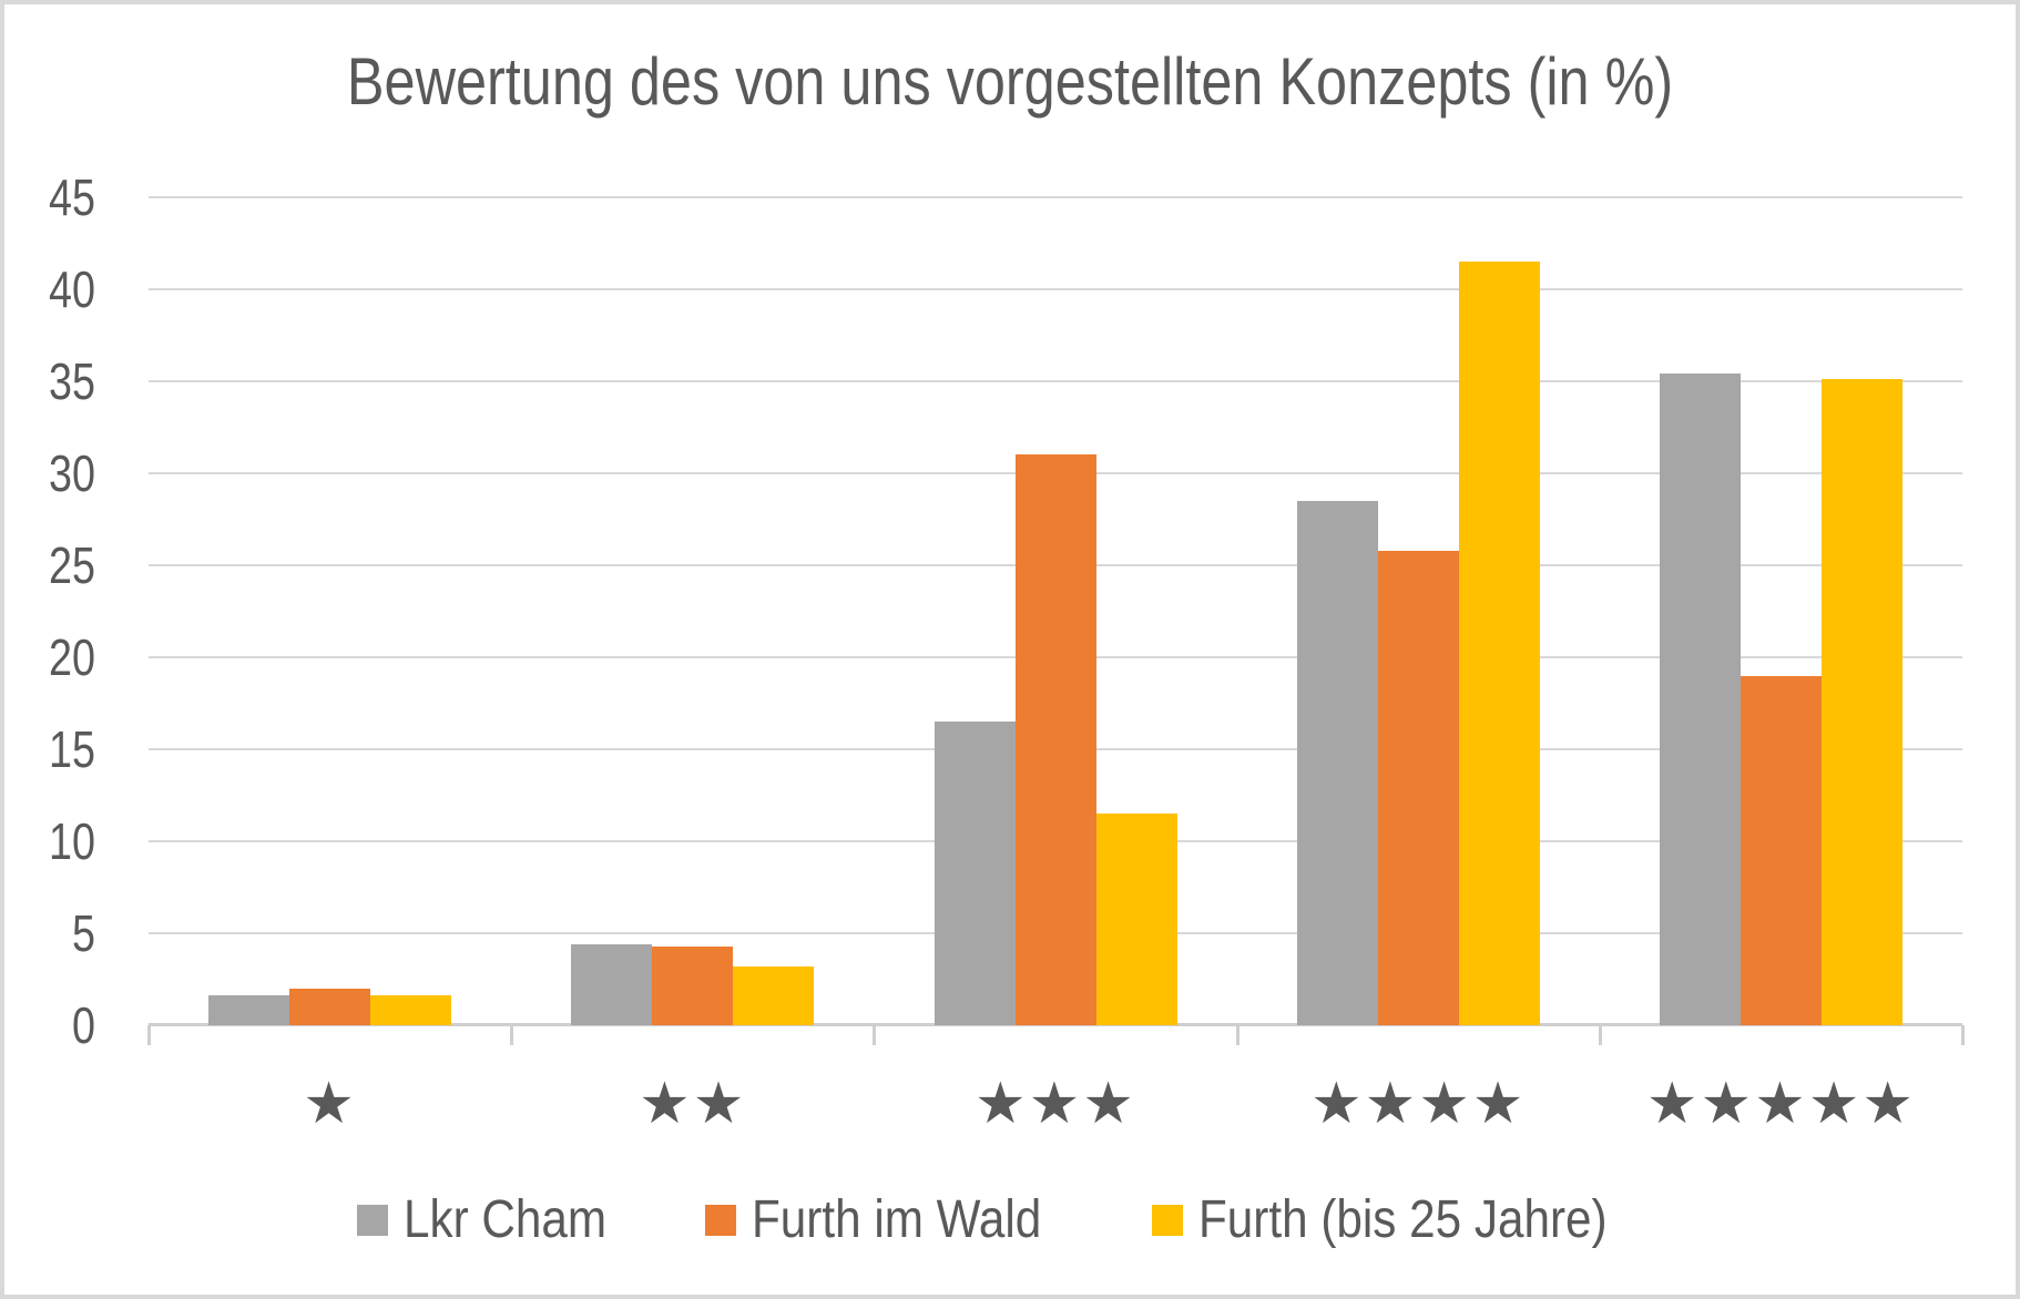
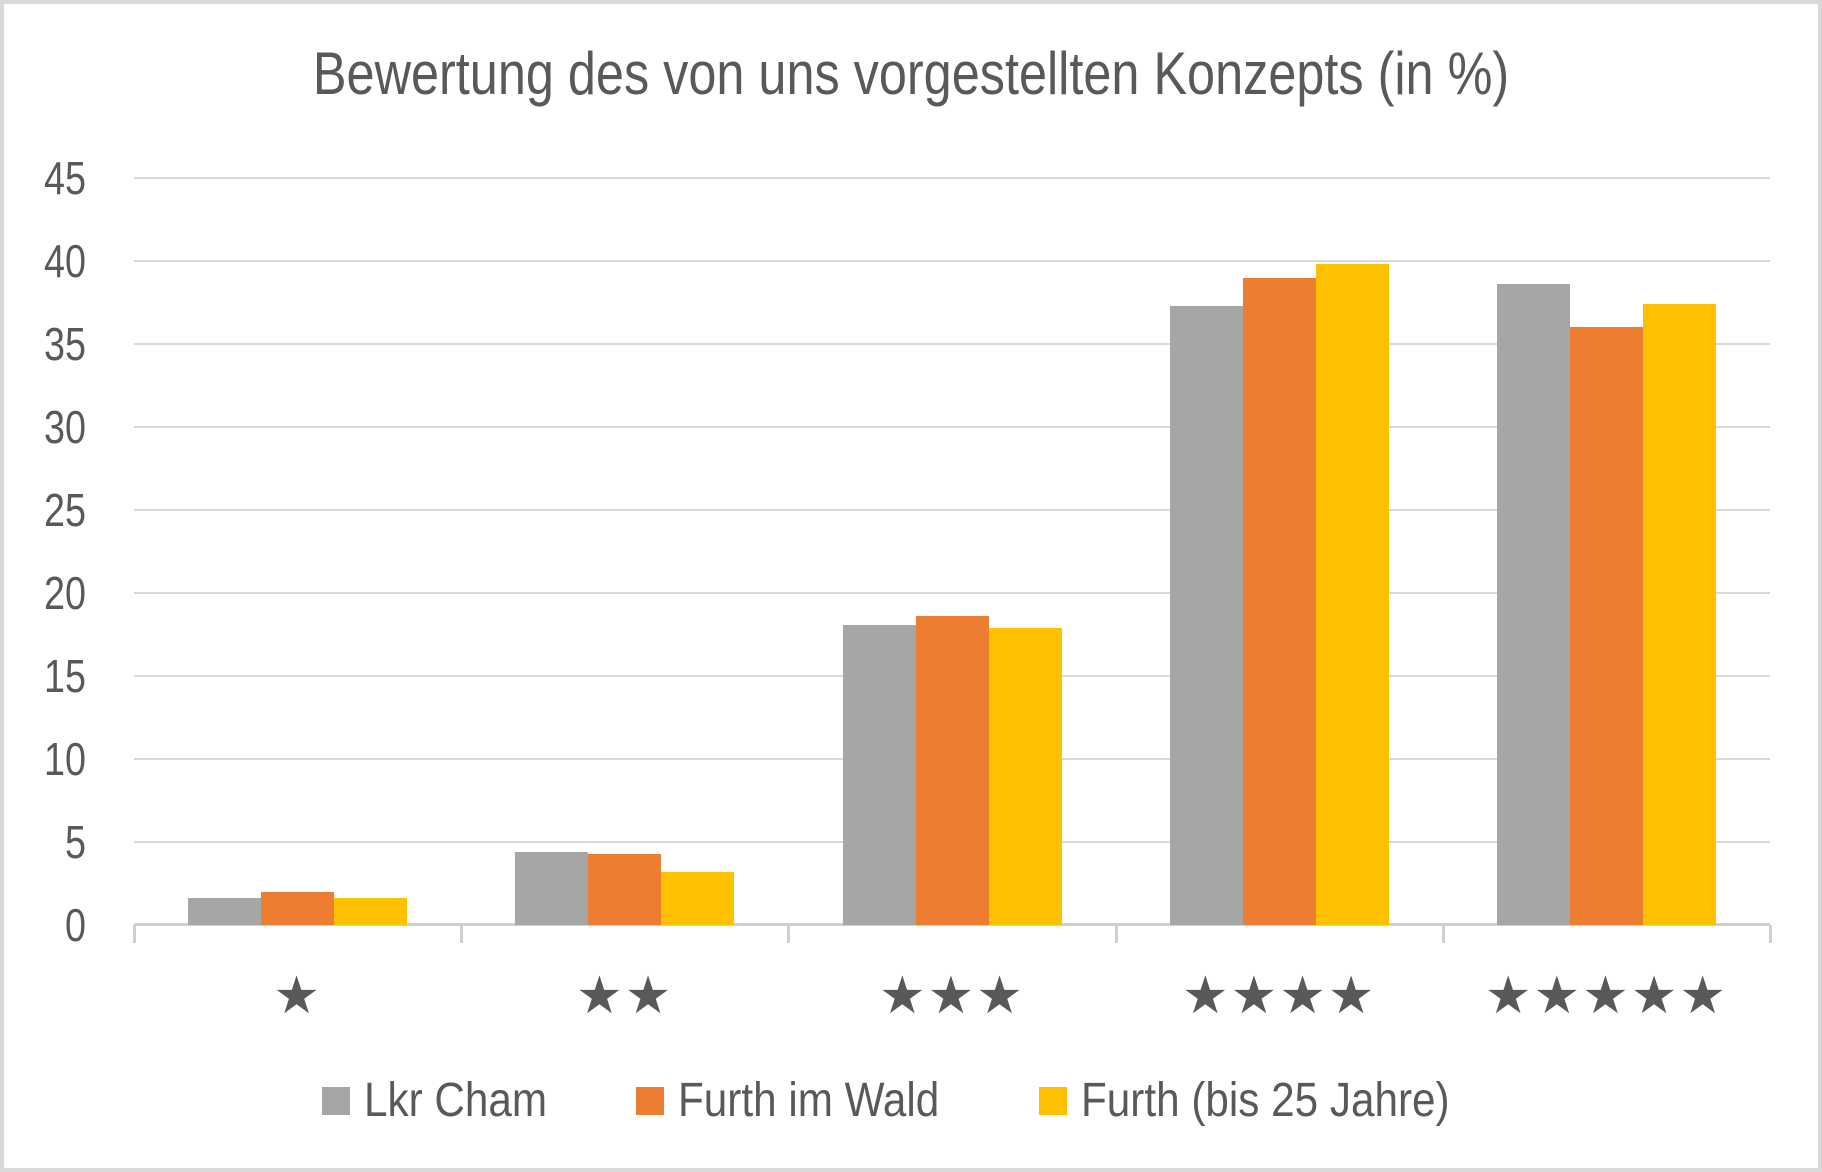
Lkr Cham/★★★: 16.5 -> 18.1
Furth im Wald/★★★: 31.0 -> 18.6
Furth (bis 25 Jahre)/★★★: 11.5 -> 17.9
Lkr Cham/★★★★: 28.5 -> 37.3
Furth im Wald/★★★★: 25.8 -> 39.0
Furth (bis 25 Jahre)/★★★★: 41.5 -> 39.8
Lkr Cham/★★★★★: 35.4 -> 38.6
Furth im Wald/★★★★★: 19.0 -> 36.0
Furth (bis 25 Jahre)/★★★★★: 35.1 -> 37.4
